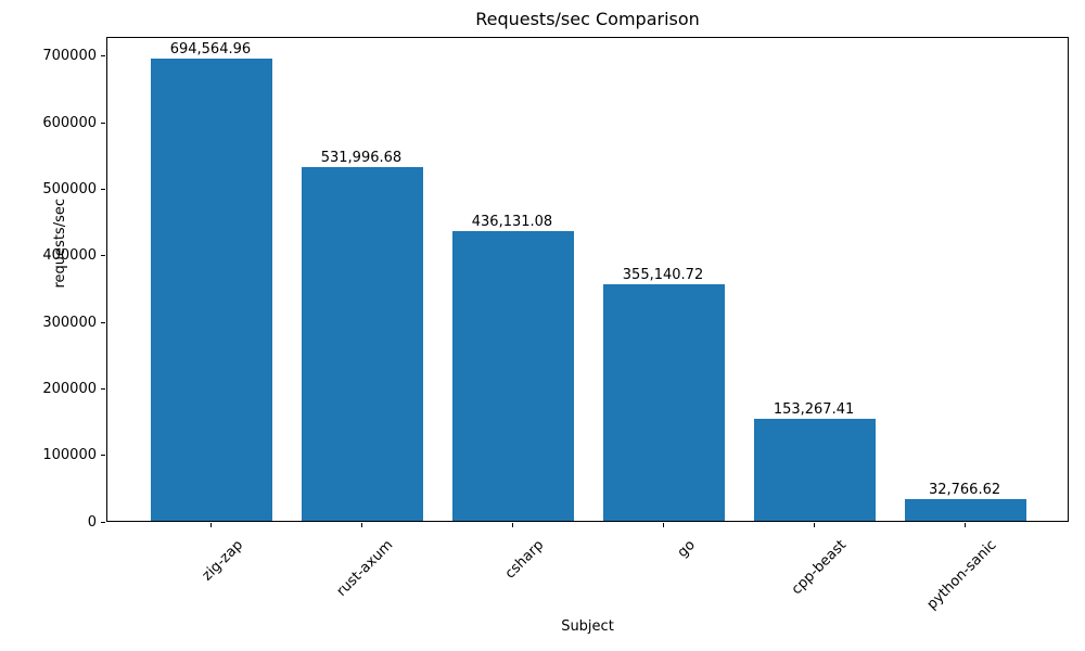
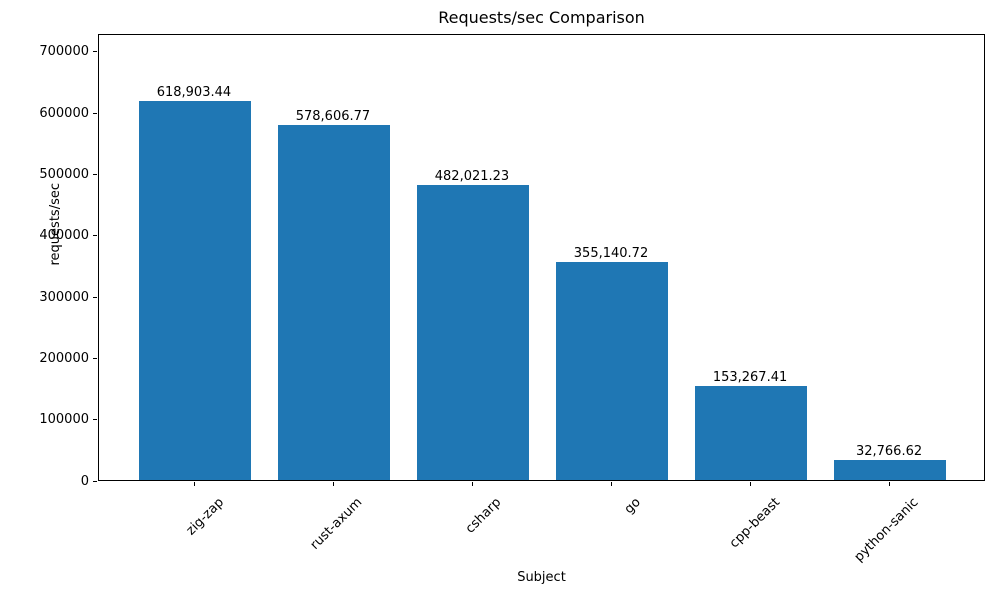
zig-zap: 694,564.96 -> 618,903.44
rust-axum: 531,996.68 -> 578,606.77
csharp: 436,131.08 -> 482,021.23
